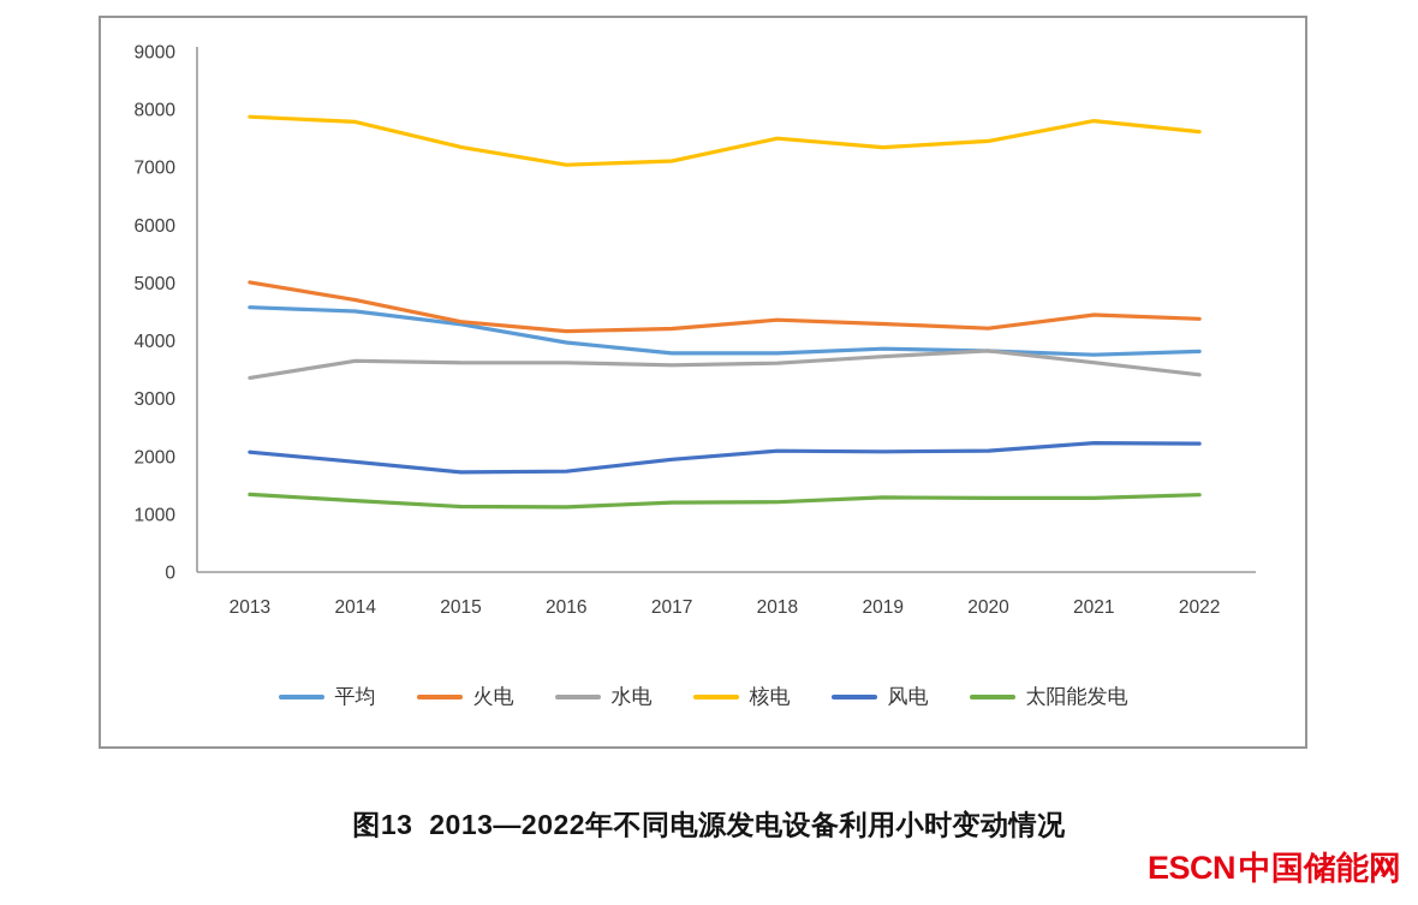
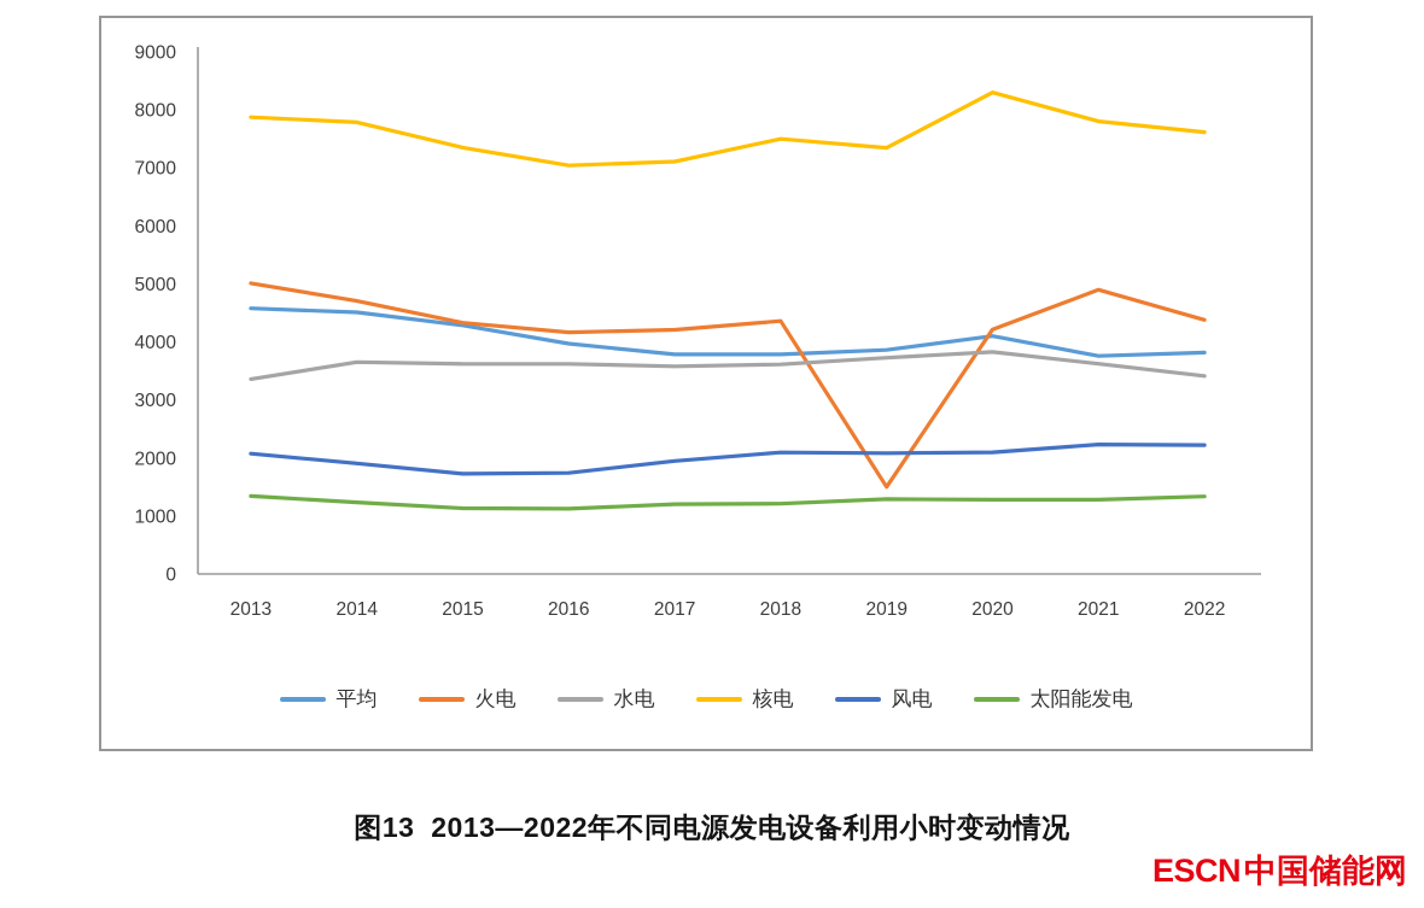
火电/2019: 4300 -> 1500
平均/2020: 3800 -> 4100
核电/2020: 7500 -> 8300
火电/2021: 4400 -> 4900
